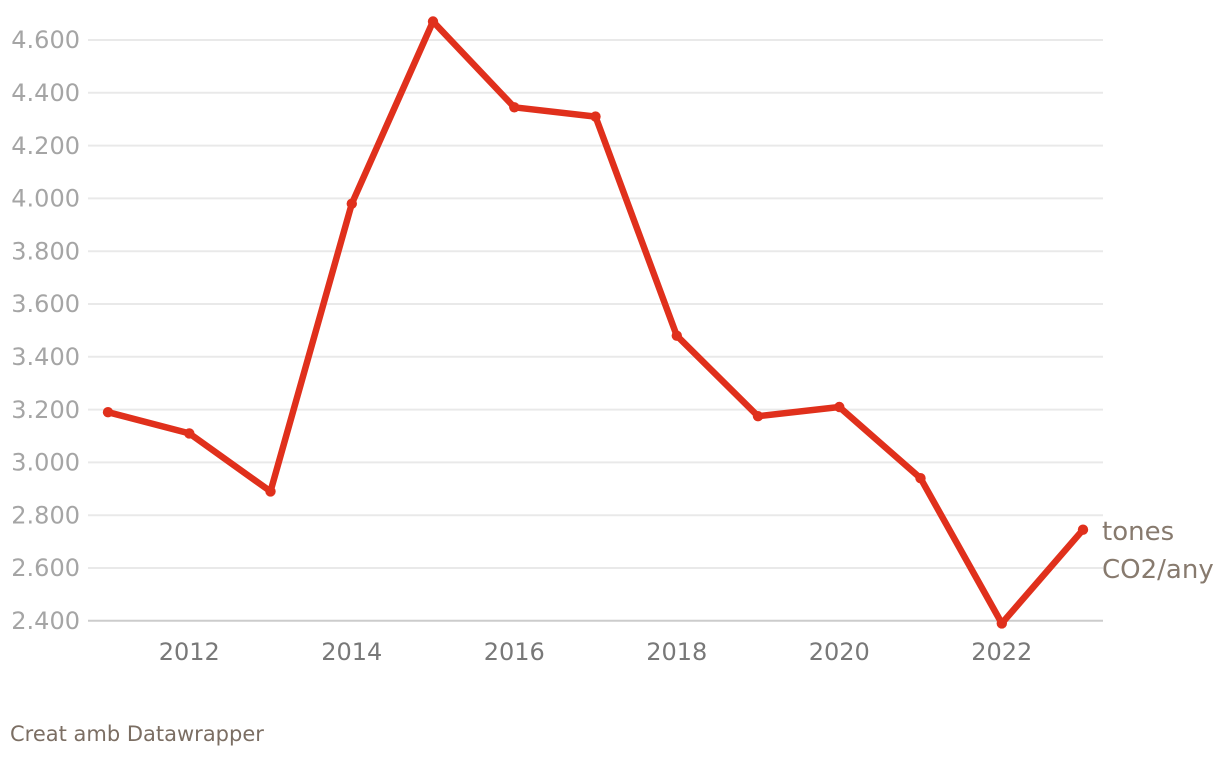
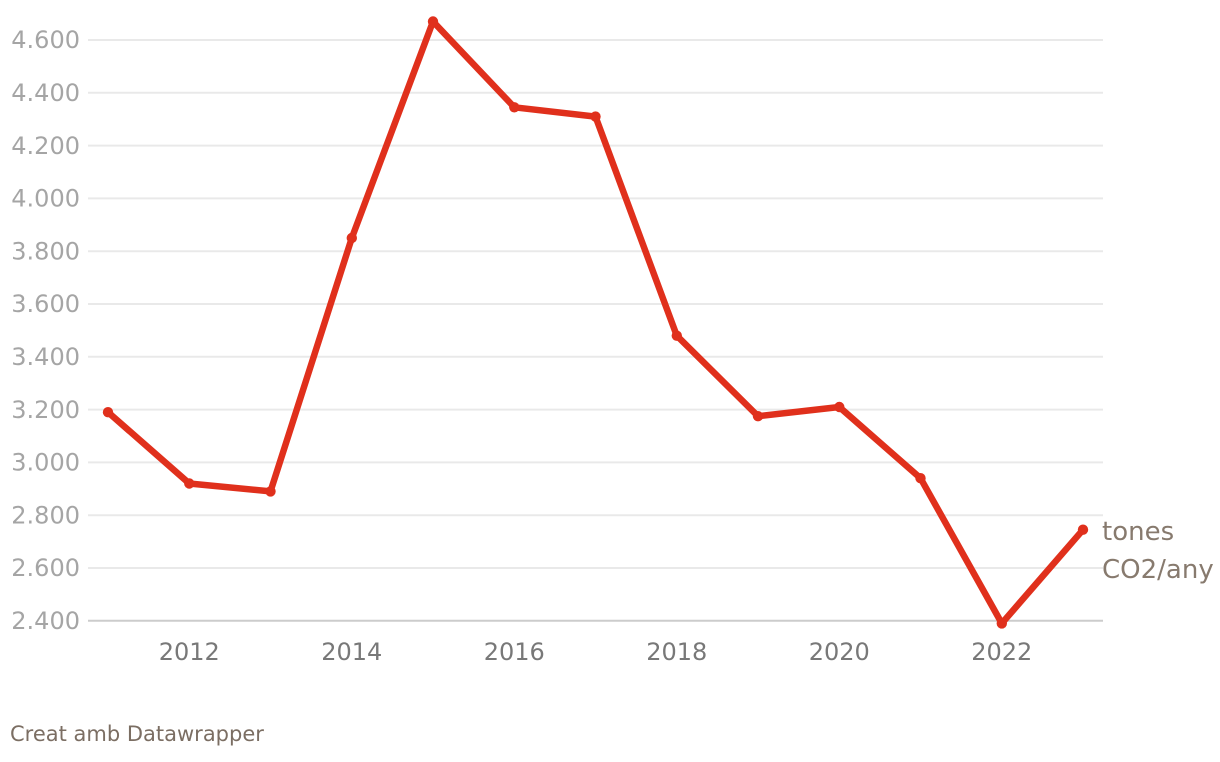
2012: 3110 -> 2920
2014: 3980 -> 3850
